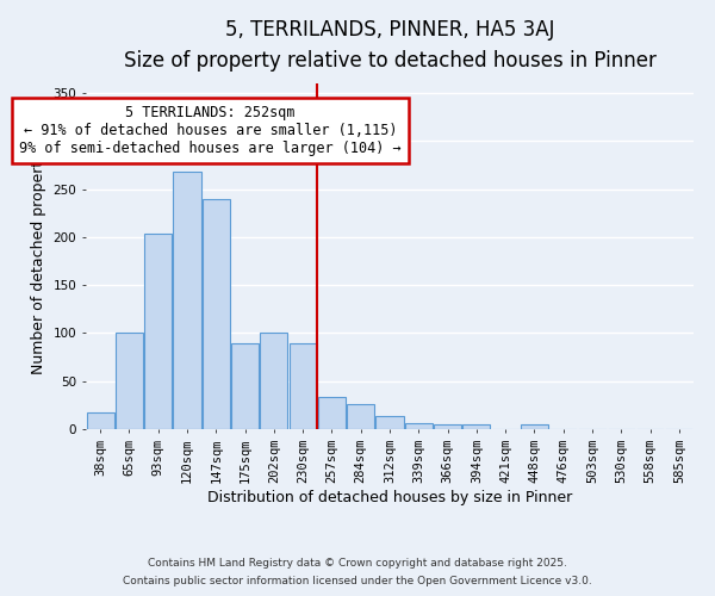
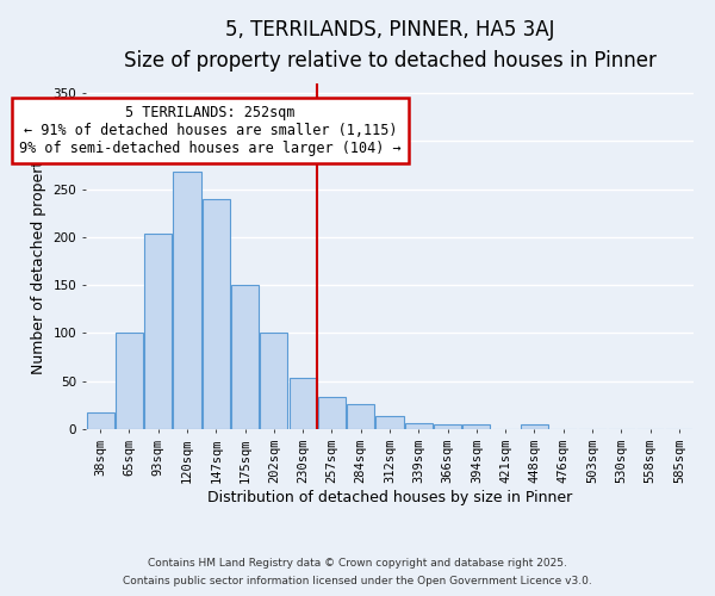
175sqm: 90 -> 150
230sqm: 90 -> 53
